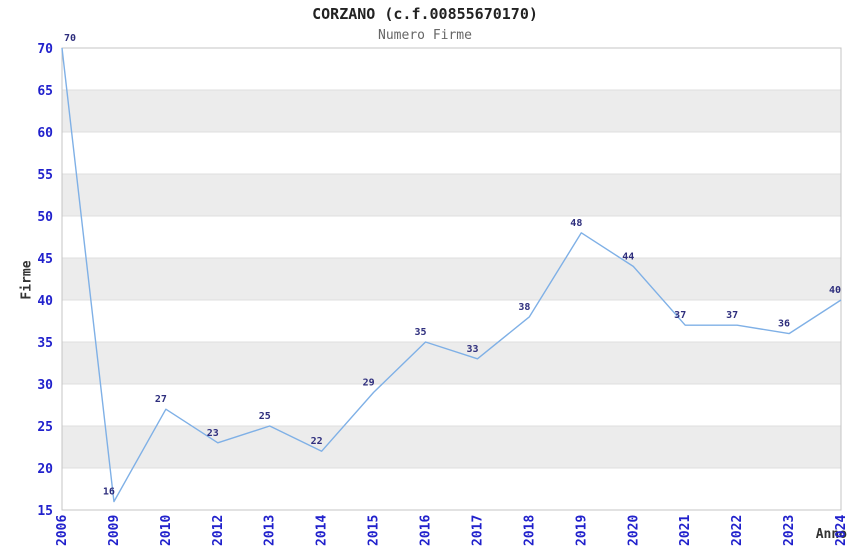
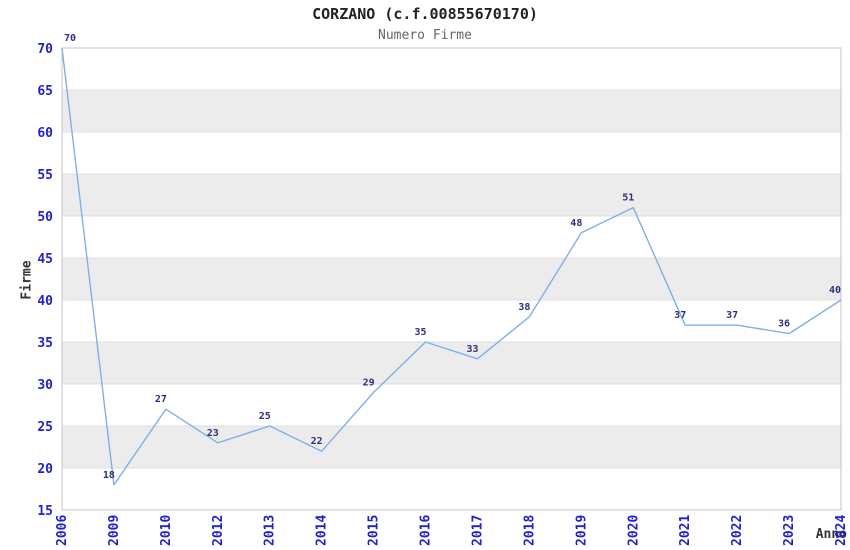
2009: 16 -> 18
2020: 44 -> 51
